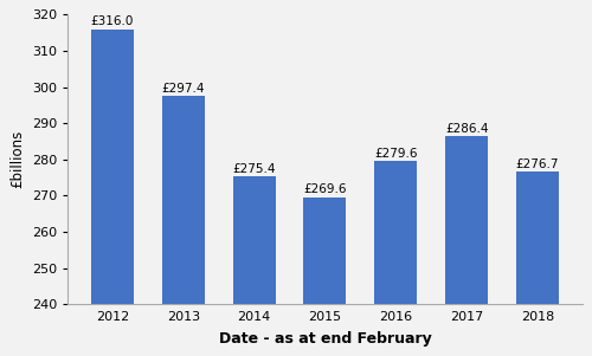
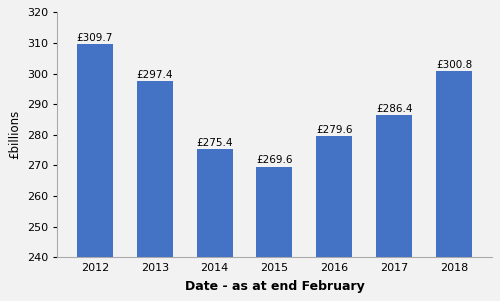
2012: £316.0 -> £309.7
2018: £276.7 -> £300.8
